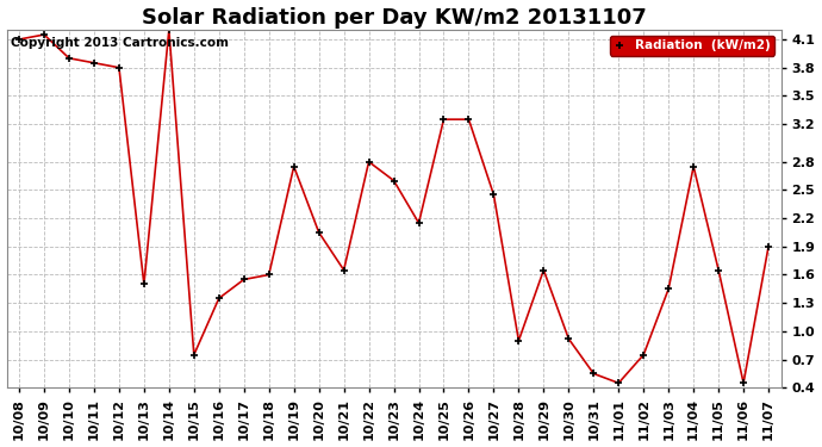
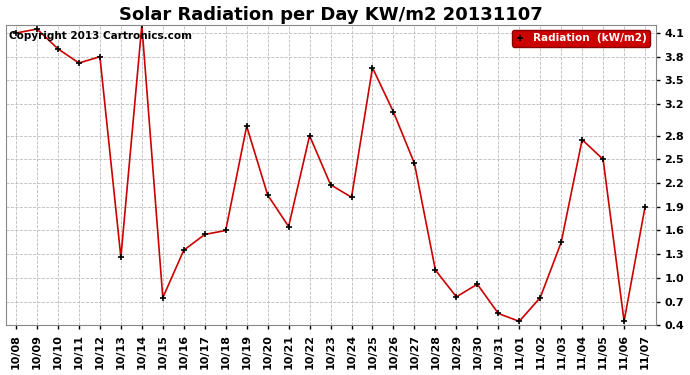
10/11: 3.85 -> 3.72
10/13: 1.50 -> 1.26
10/19: 2.75 -> 2.92
10/23: 2.60 -> 2.18
10/24: 2.15 -> 2.02
10/25: 3.25 -> 3.66
10/26: 3.25 -> 3.10
10/28: 0.90 -> 1.10
10/29: 1.65 -> 0.76
11/05: 1.65 -> 2.50
